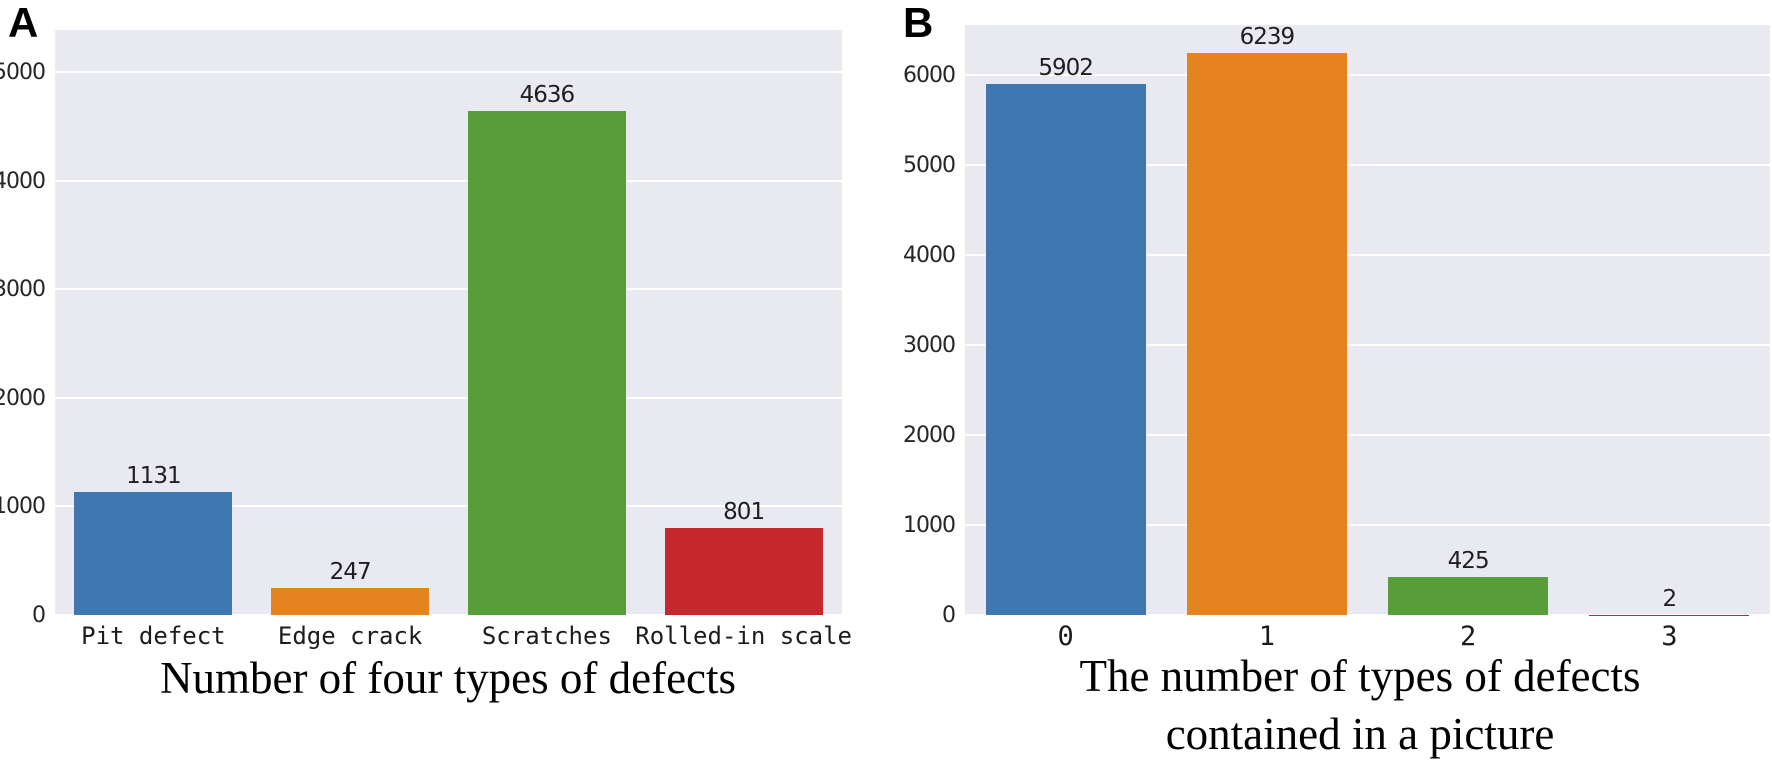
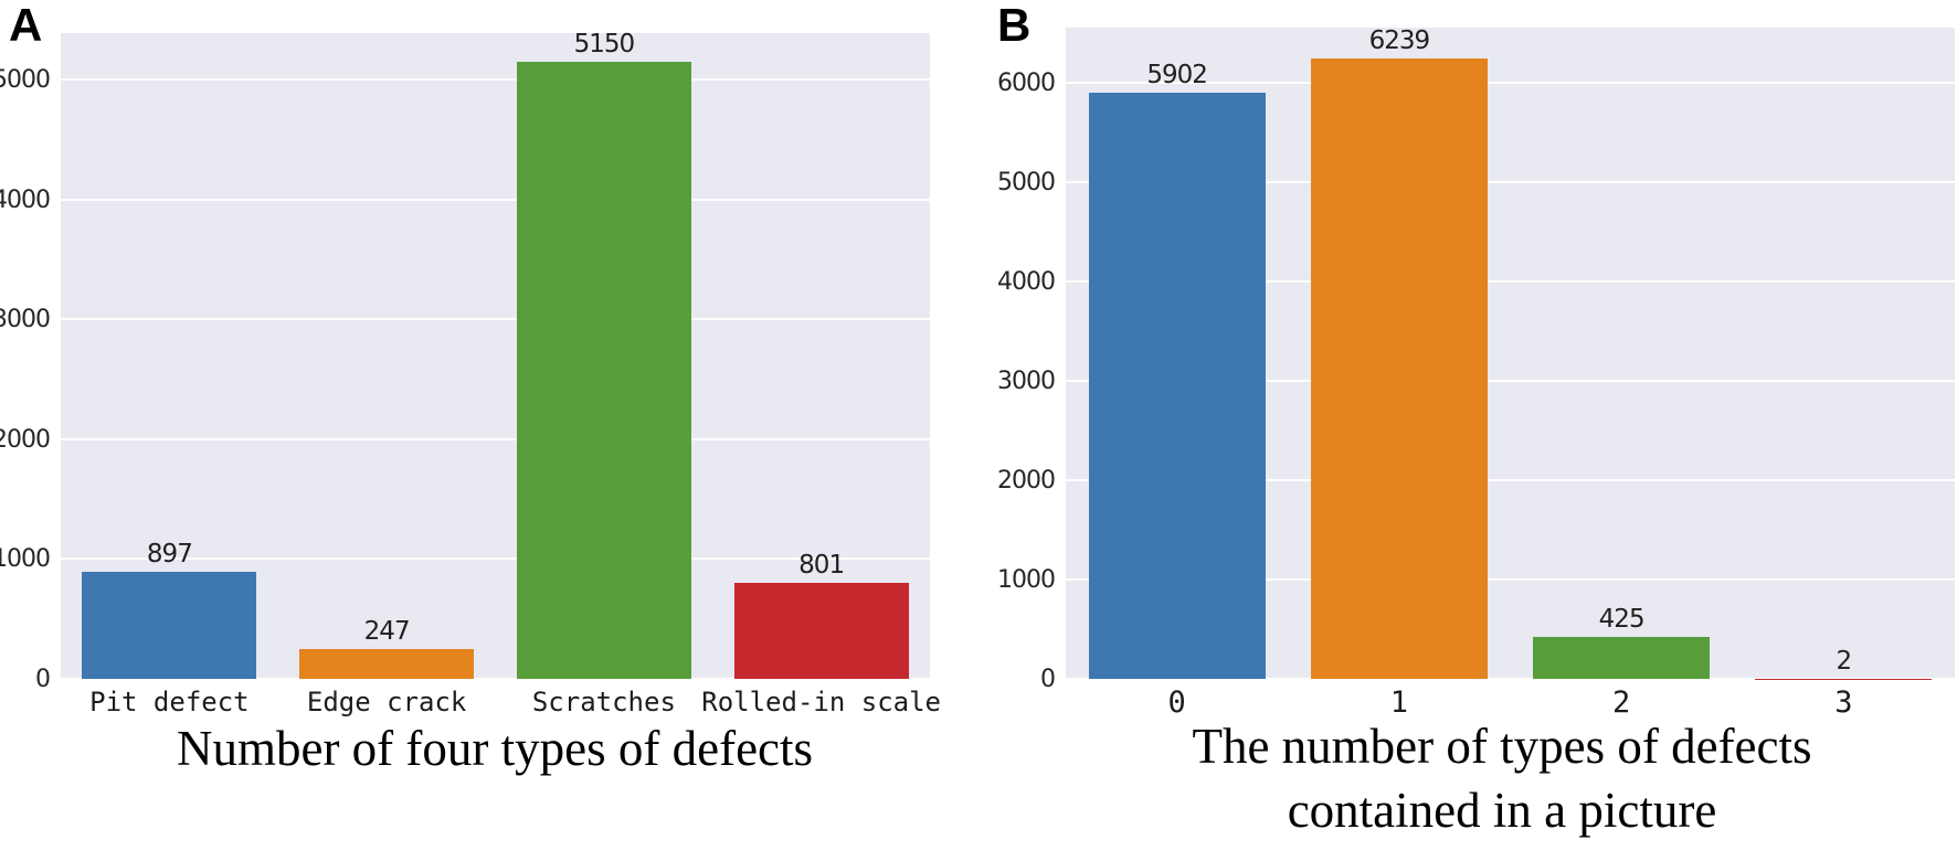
Number of four types of defects/Pit defect: 1131 -> 897
Number of four types of defects/Scratches: 4636 -> 5150
